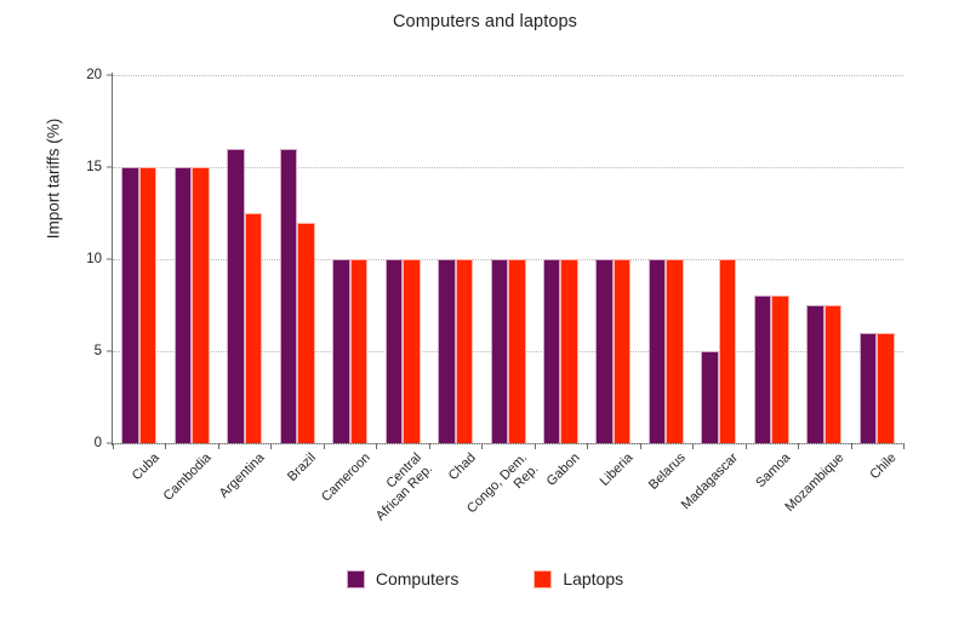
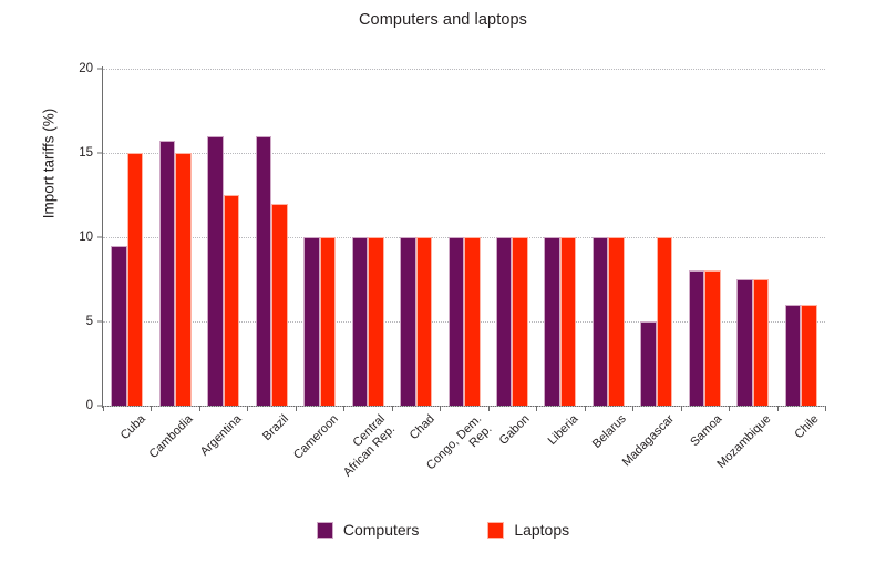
Computers/Cuba: 15.0 -> 9.5
Computers/Cambodia: 15.0 -> 15.7
